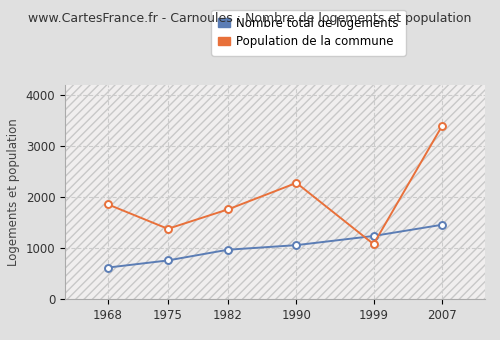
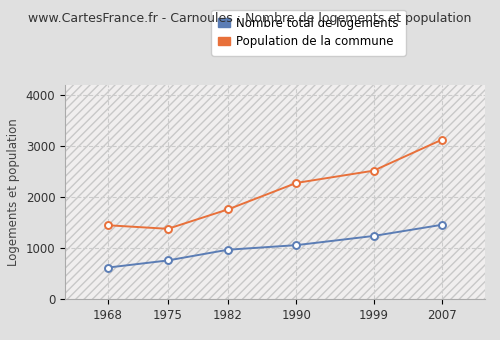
Population de la commune/1968: 1860 -> 1450
Population de la commune/1999: 1080 -> 2520
Population de la commune/2007: 3400 -> 3130
